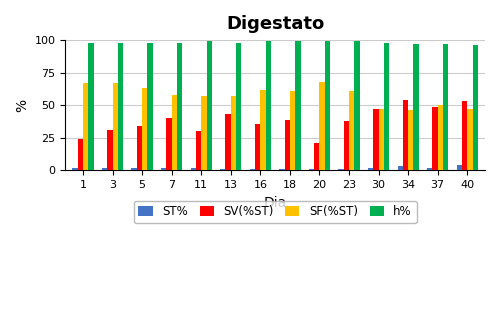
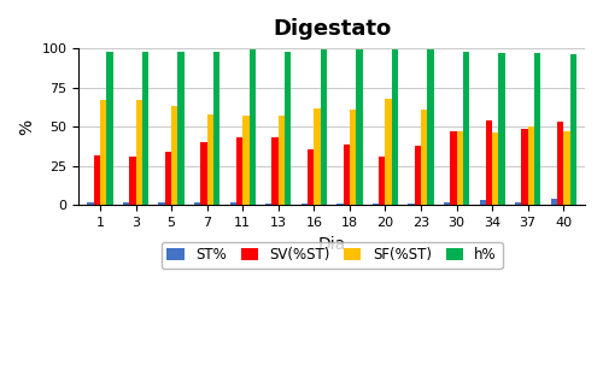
SV(%ST)/1: 24 -> 32
SV(%ST)/11: 30 -> 43
SV(%ST)/20: 21 -> 31
